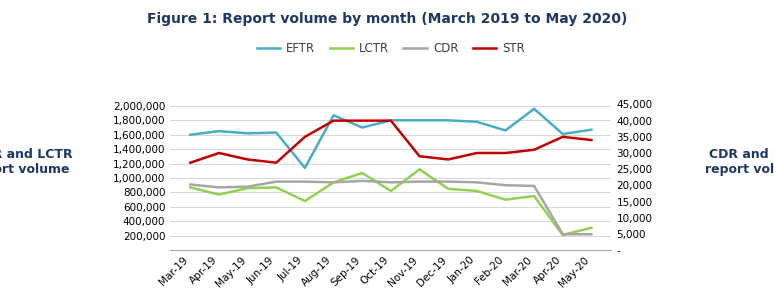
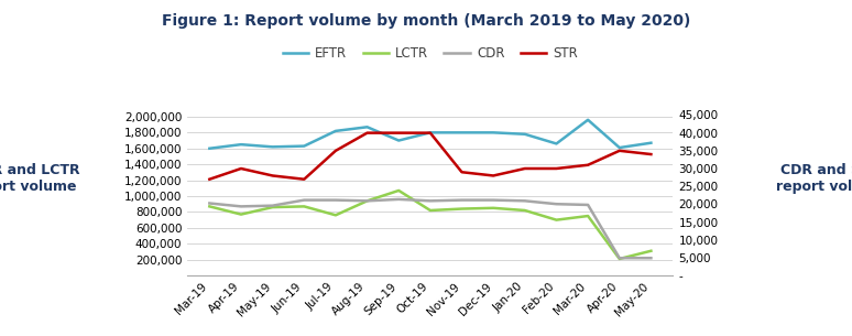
EFTR/Jul-19: 1,140,000 -> 1,820,000
LCTR/Jul-19: 680,000 -> 760,000
LCTR/Nov-19: 1,120,000 -> 840,000
